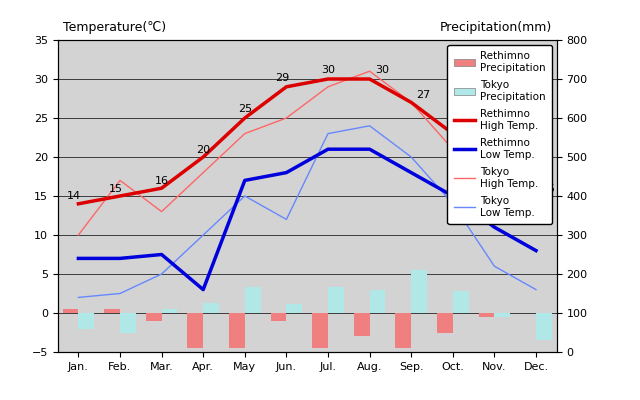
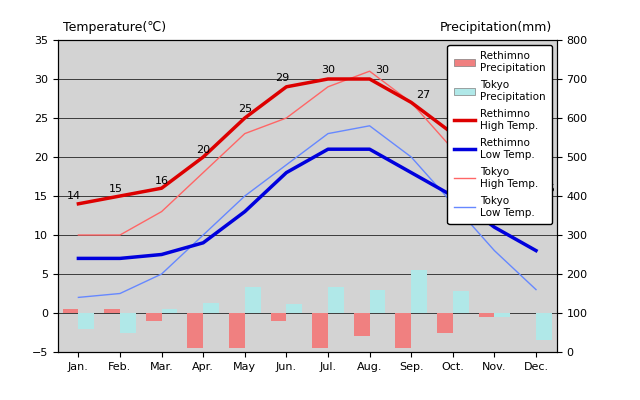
Tokyo High Temp./Feb.: 17 -> 10
Rethimno Low Temp./Apr.: 3.0 -> 9.0
Rethimno Low Temp./May: 17.0 -> 13.0
Tokyo Low Temp./Jun.: 12.0 -> 19.0
Tokyo Low Temp./Nov.: 6.0 -> 8.0
